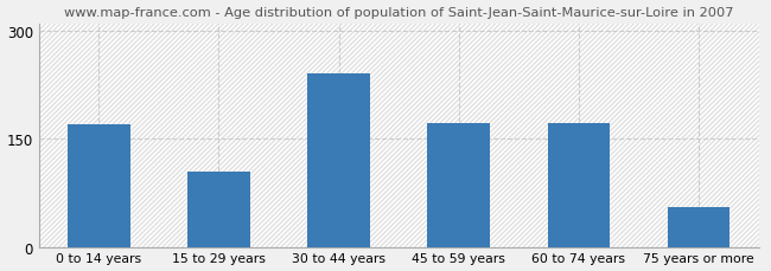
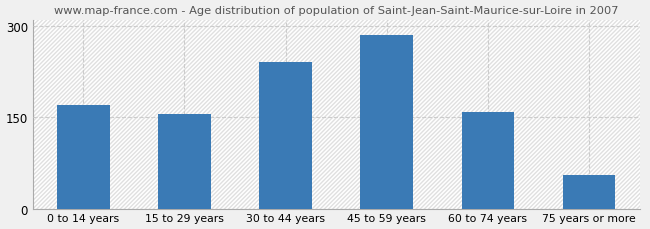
15 to 29 years: 104 -> 155
45 to 59 years: 172 -> 285
60 to 74 years: 172 -> 158
